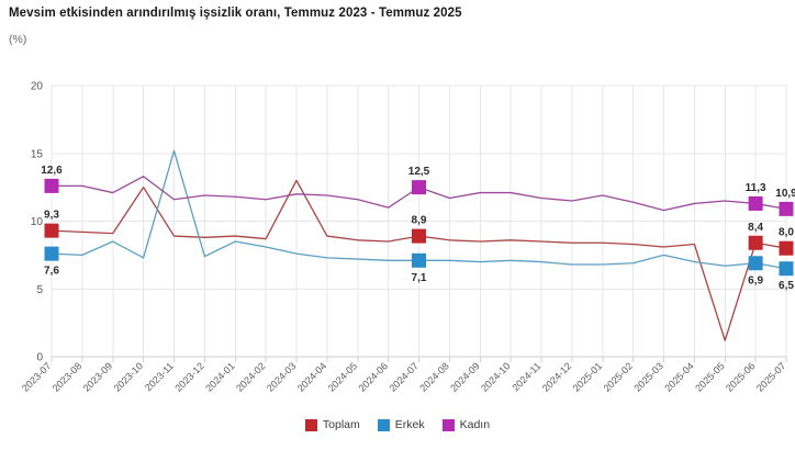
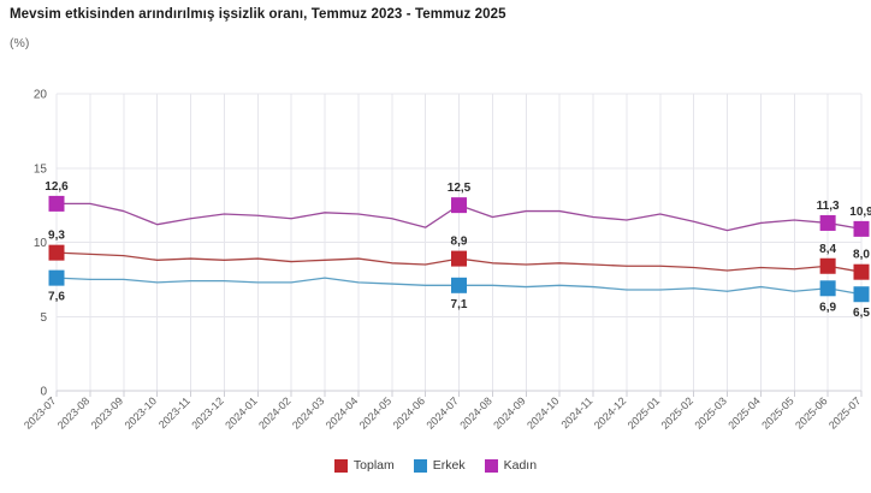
Erkek/2023-09: 8.5 -> 7.5
Toplam/2023-10: 12.5 -> 8.8
Kadın/2023-10: 13.3 -> 11.2
Erkek/2023-11: 15.2 -> 7.4
Erkek/2024-01: 8.5 -> 7.3
Erkek/2024-02: 8.1 -> 7.3
Toplam/2024-03: 13.0 -> 8.8
Erkek/2025-03: 7.5 -> 6.7
Toplam/2025-05: 1.2 -> 8.2
